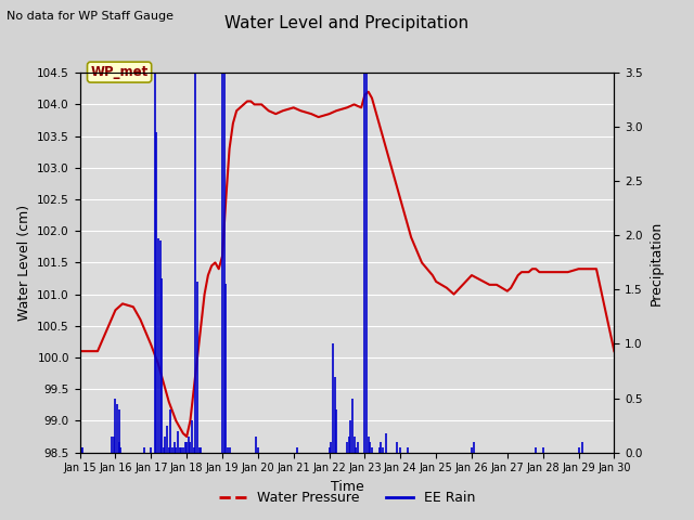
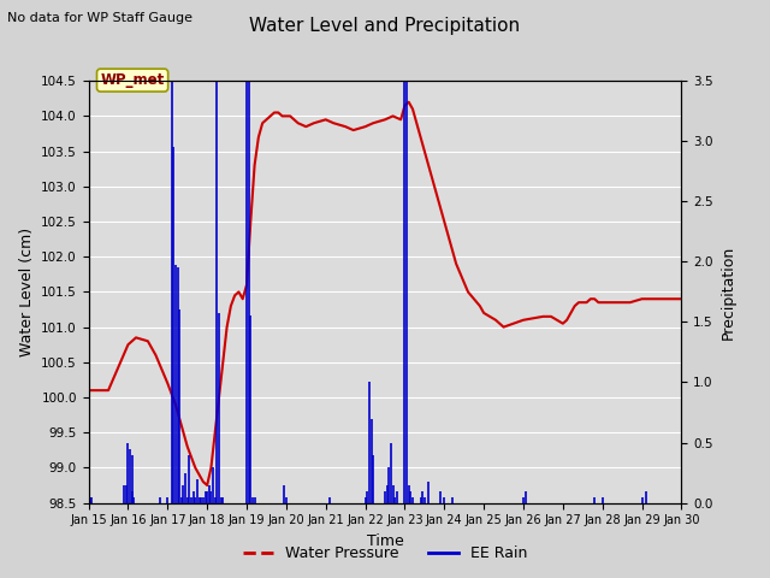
Jan 26: 101.30 -> 101.10
Jan 30: 100.10 -> 101.40
